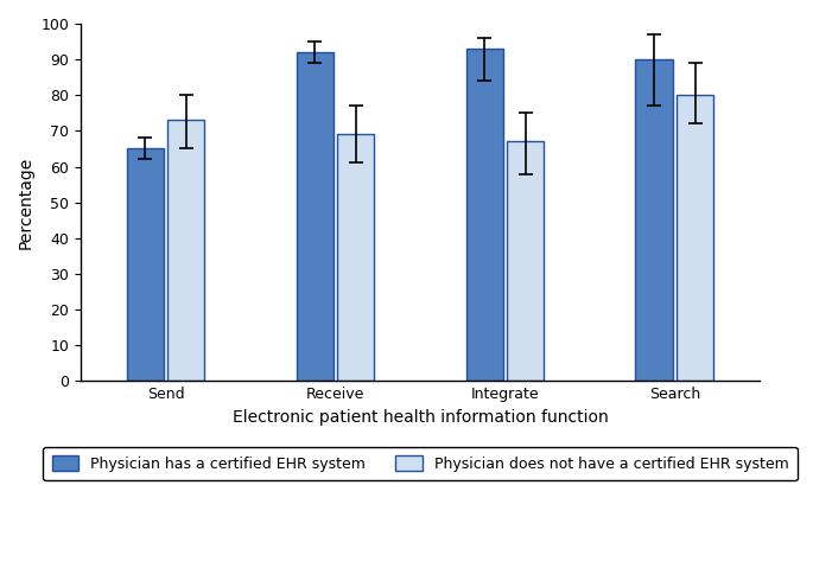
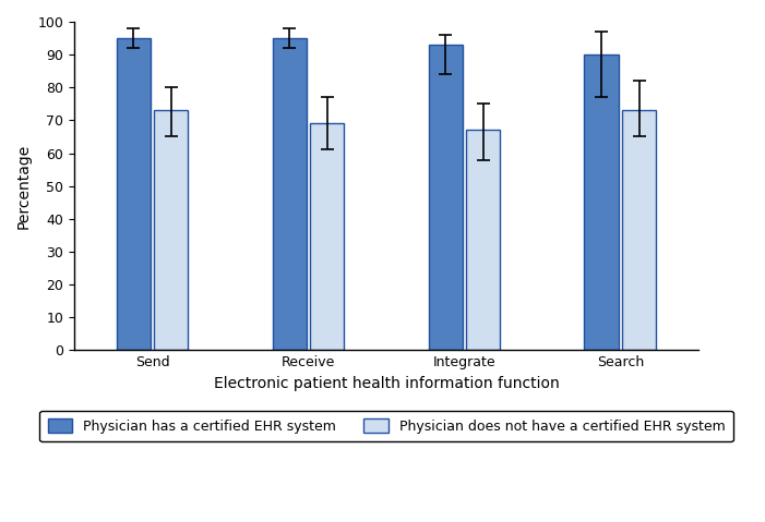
Physician has a certified EHR system/Send: 65 -> 95
Physician has a certified EHR system/Receive: 92 -> 95
Physician does not have a certified EHR system/Search: 80 -> 73
